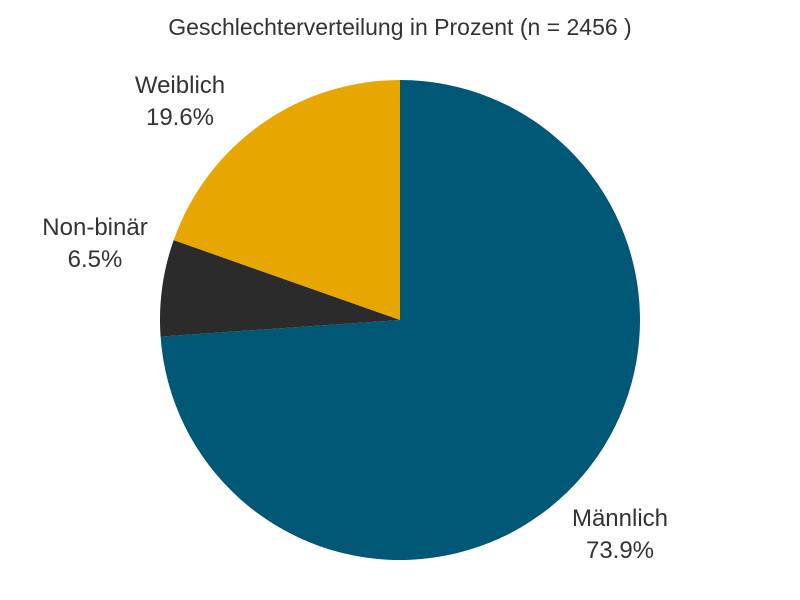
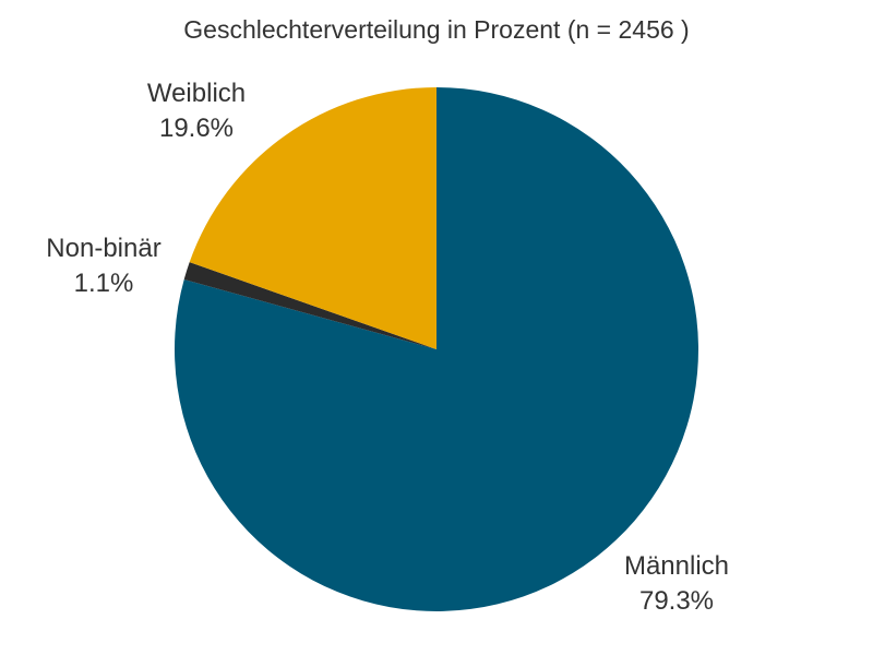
Männlich: 73.9% -> 79.3%
Non-binär: 6.5% -> 1.1%
